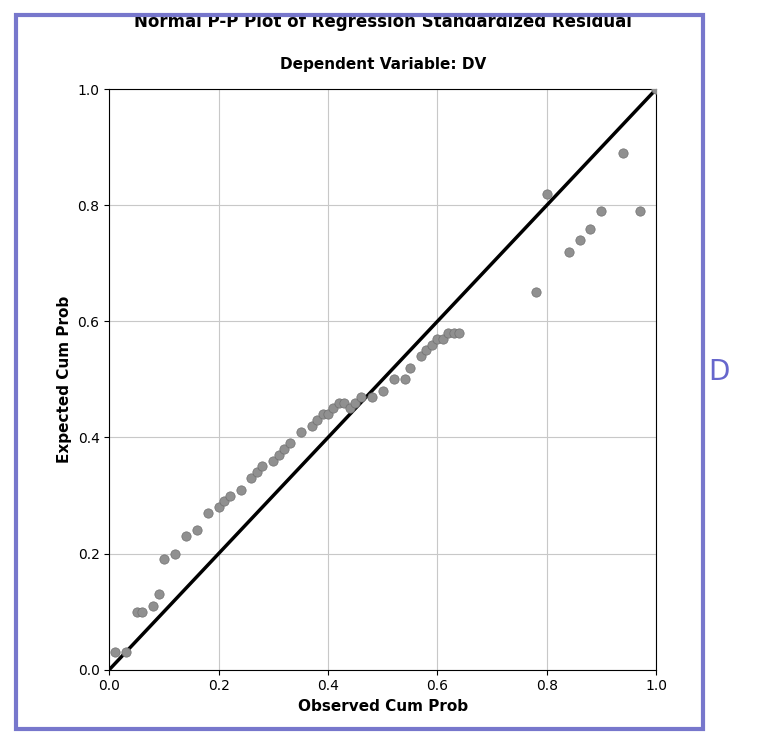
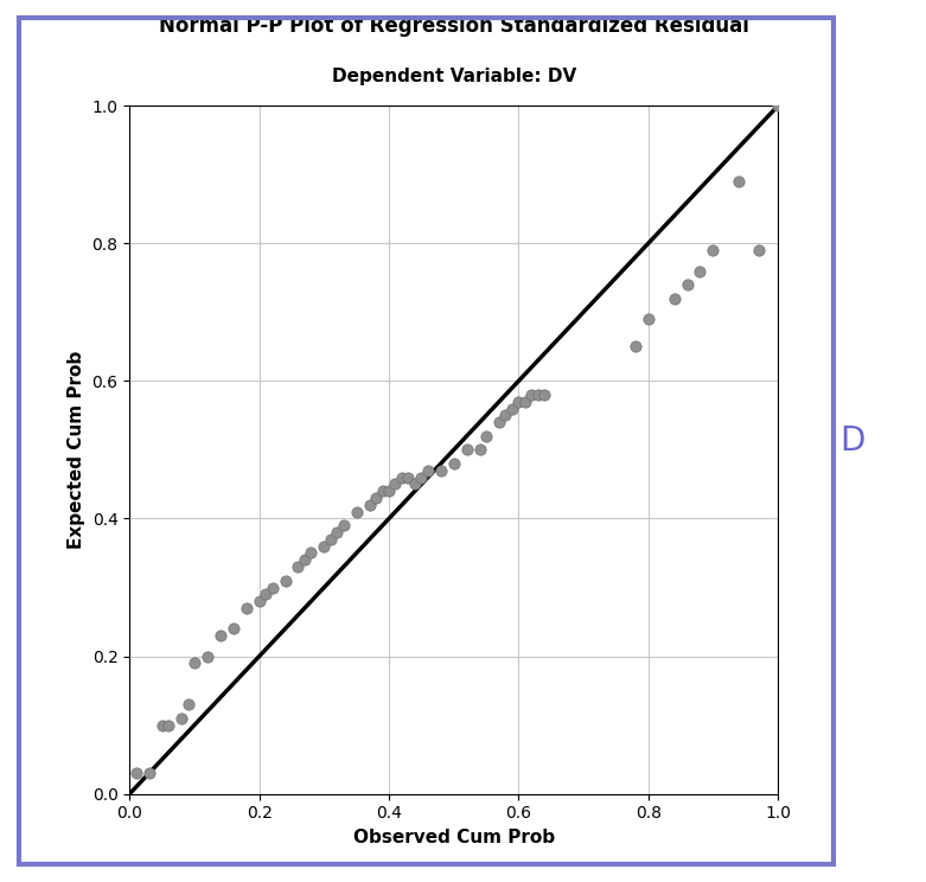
0.8: 0.82 -> 0.69
